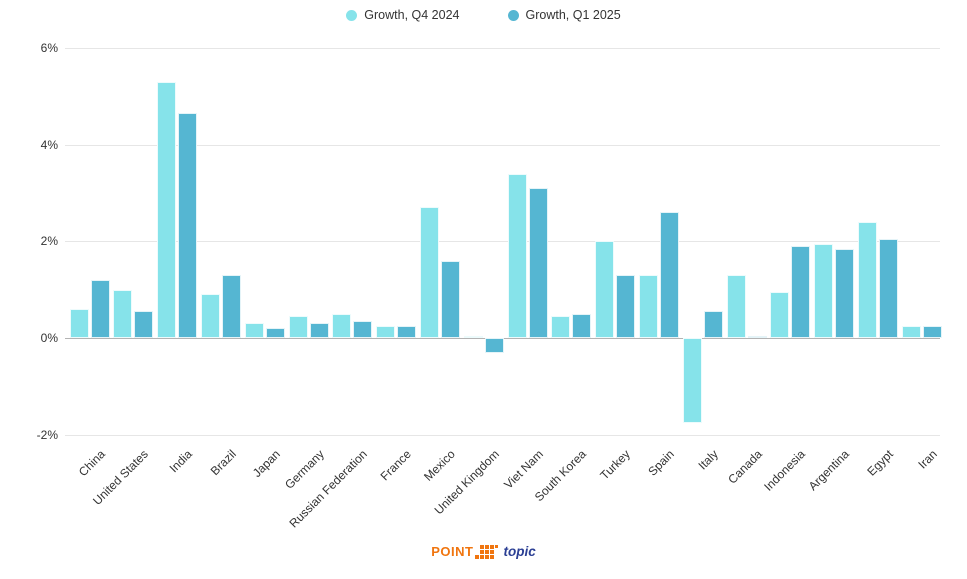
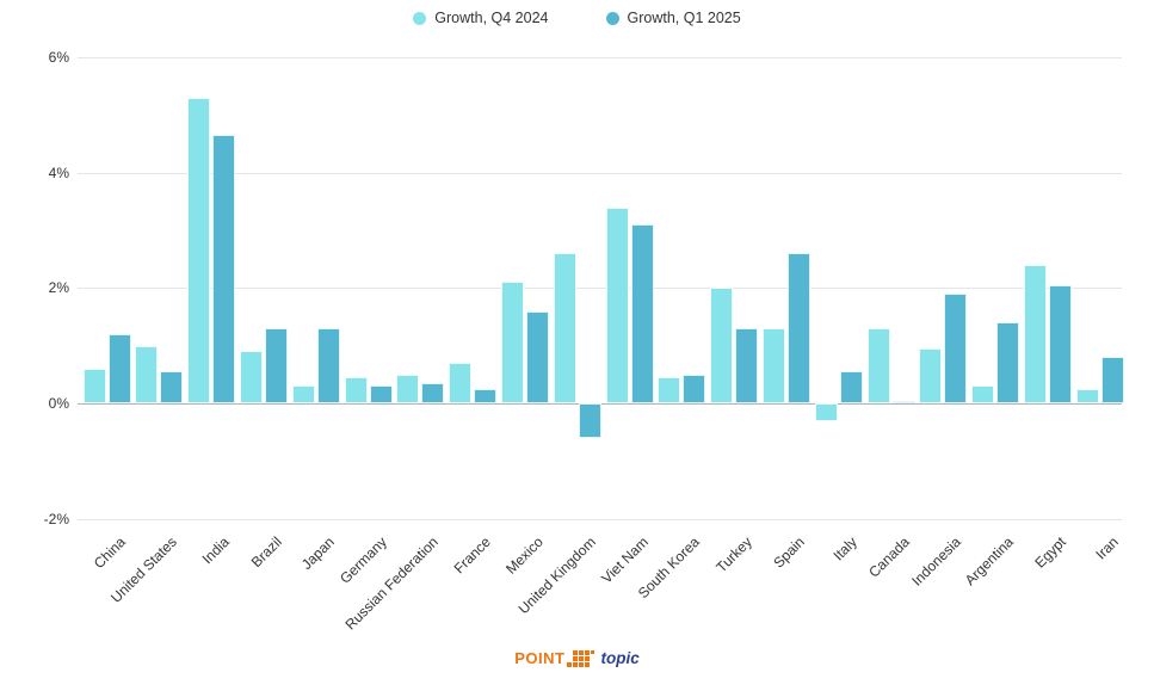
Growth, Q1 2025/Japan: 0.2% -> 1.3%
Growth, Q4 2024/France: 0.2% -> 0.7%
Growth, Q4 2024/Mexico: 2.7% -> 2.1%
Growth, Q4 2024/United Kingdom: 0.1% -> 2.6%
Growth, Q1 2025/United Kingdom: -0.3% -> -0.6%
Growth, Q4 2024/Italy: -1.8% -> -0.3%
Growth, Q4 2024/Argentina: 1.9% -> 0.3%
Growth, Q1 2025/Argentina: 1.9% -> 1.4%
Growth, Q1 2025/Iran: 0.2% -> 0.8%
